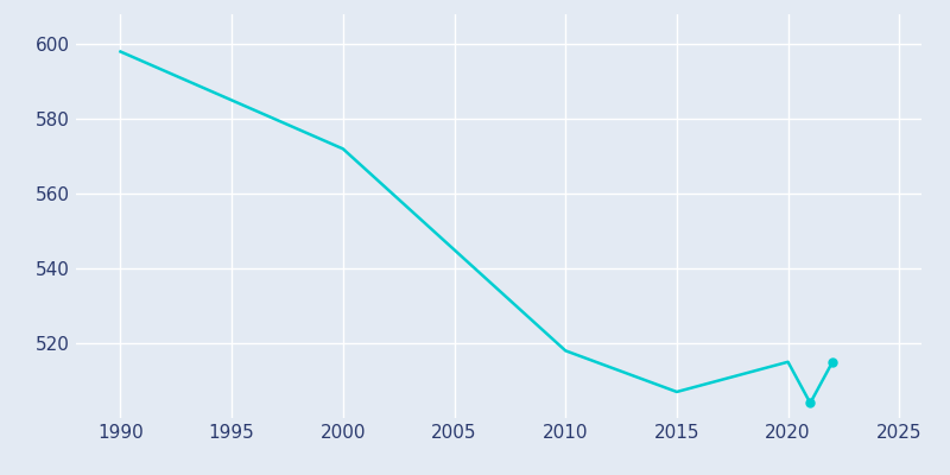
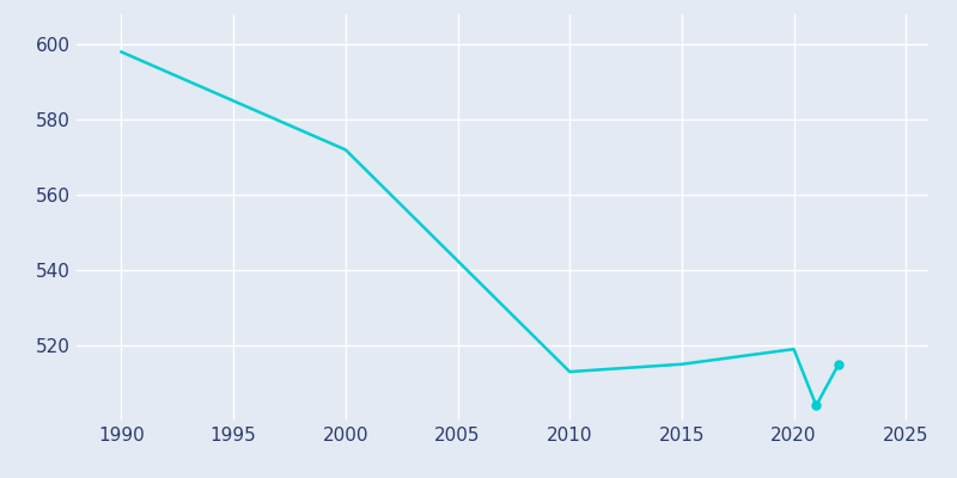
2010: 518 -> 513
2015: 507 -> 515
2020: 515 -> 519
